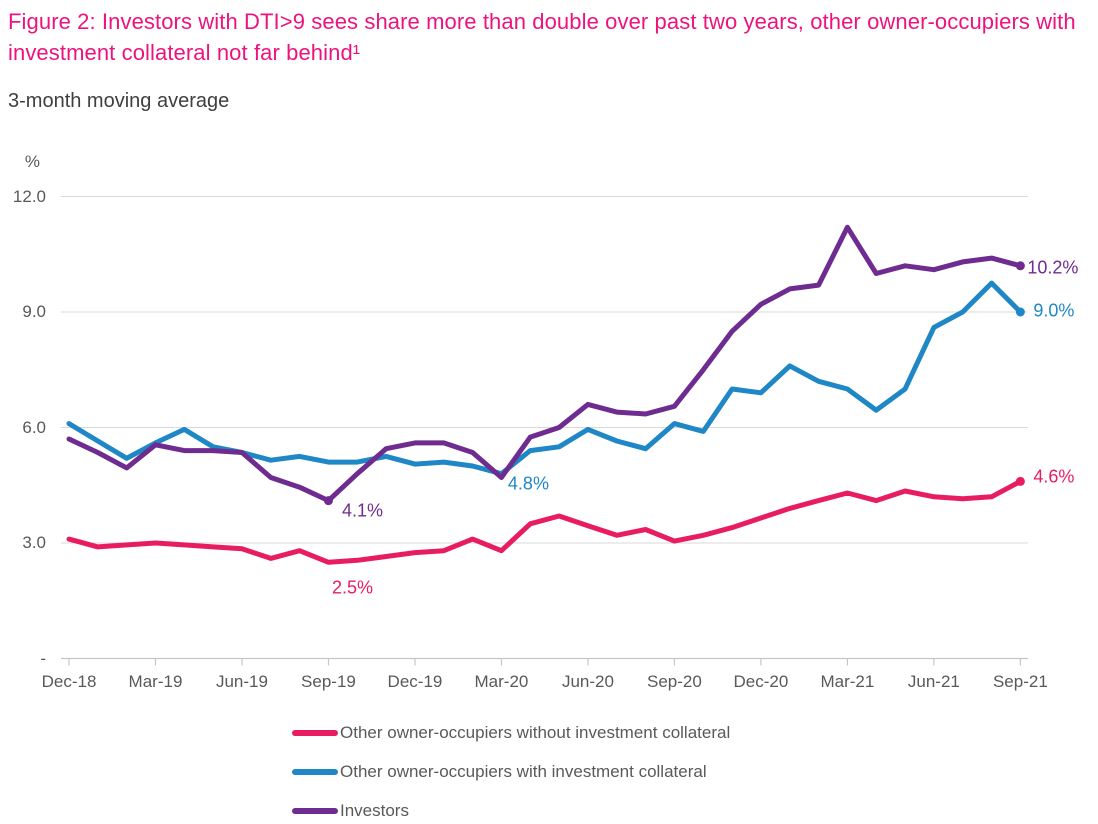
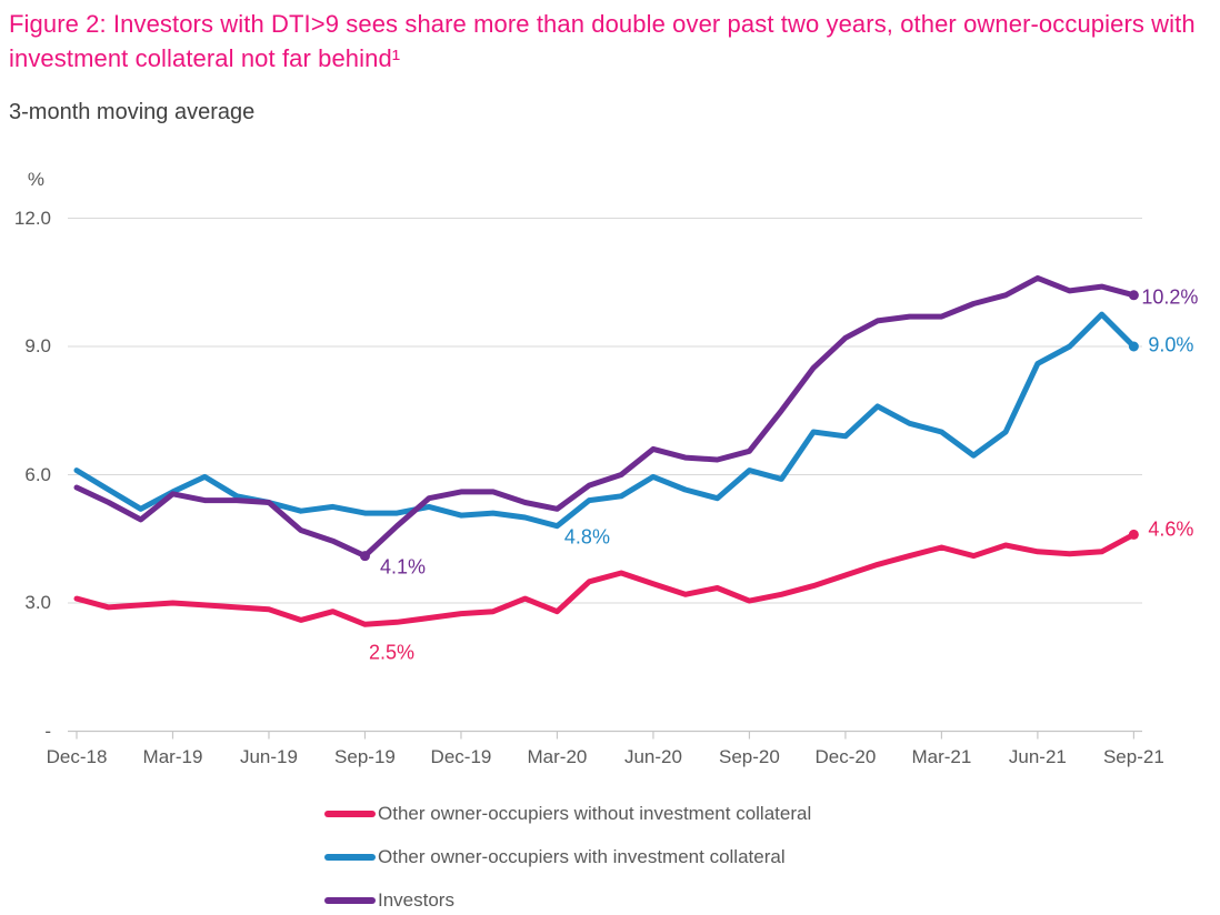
Investors/Mar-20: 4.7 -> 5.2
Investors/Mar-21: 11.2 -> 9.7
Investors/Jun-21: 10.1 -> 10.6
